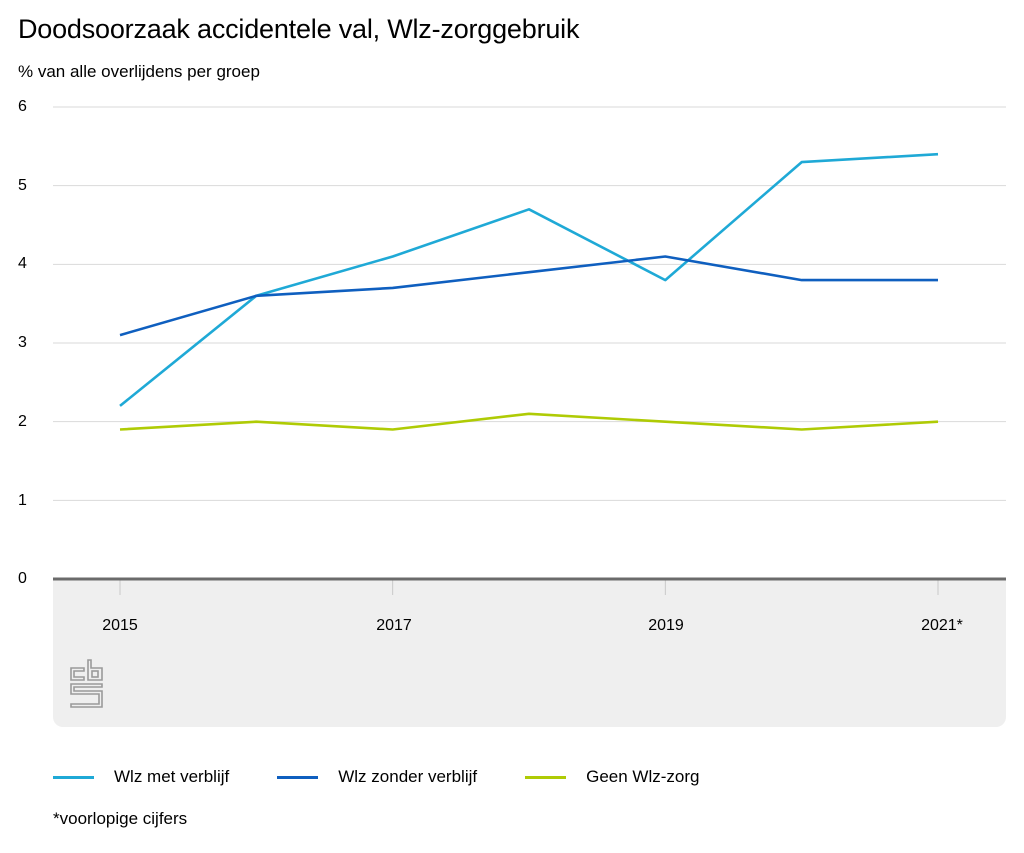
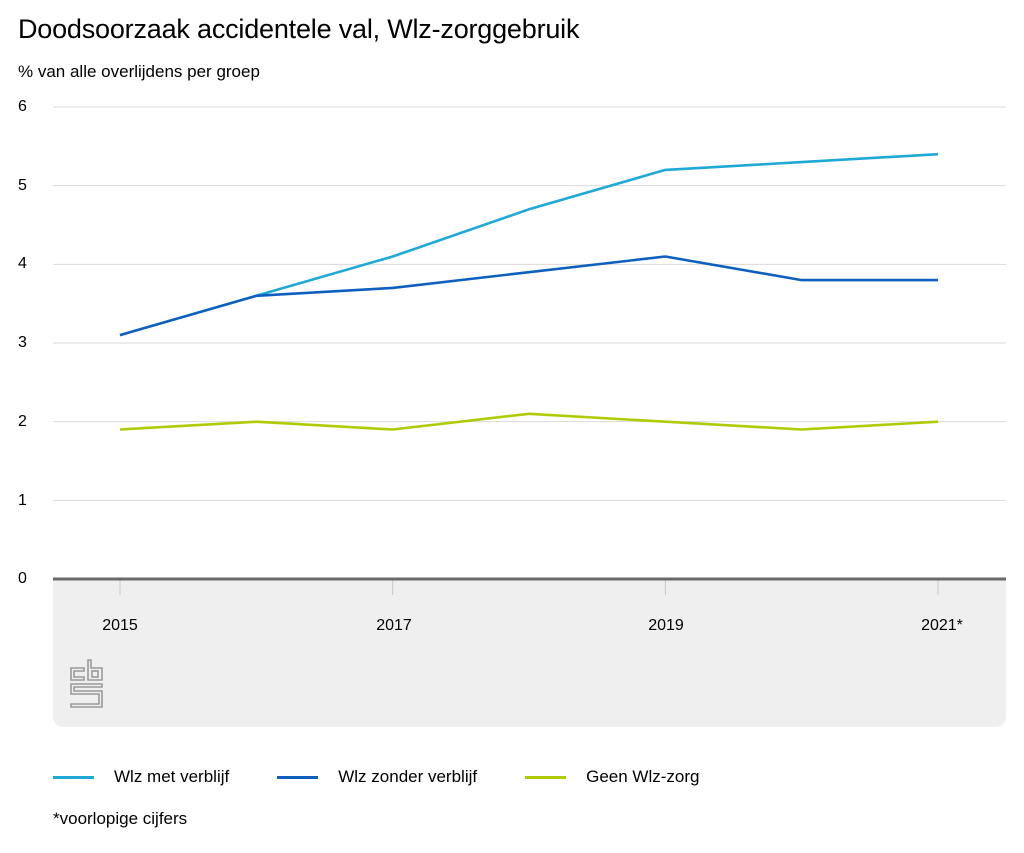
Wlz met verblijf/2015: 2.2 -> 3.1
Wlz met verblijf/2019: 3.8 -> 5.2
